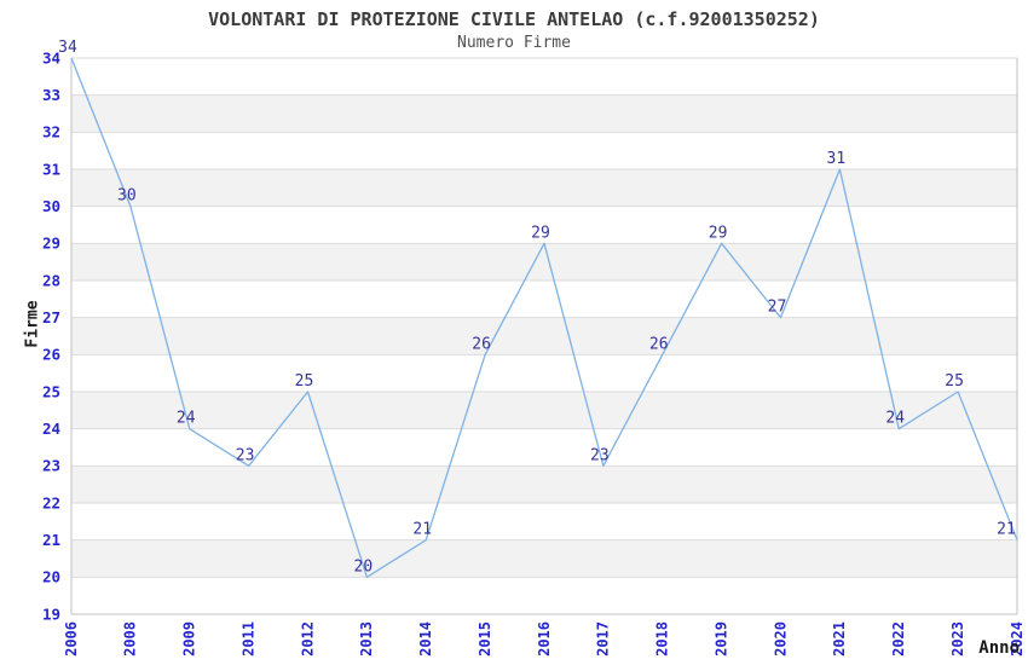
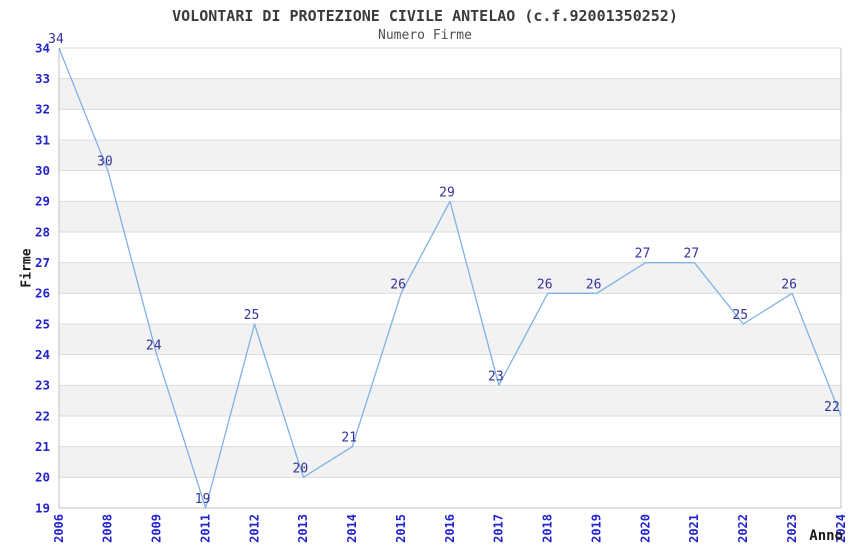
2011: 23 -> 19
2019: 29 -> 26
2021: 31 -> 27
2022: 24 -> 25
2023: 25 -> 26
2024: 21 -> 22
